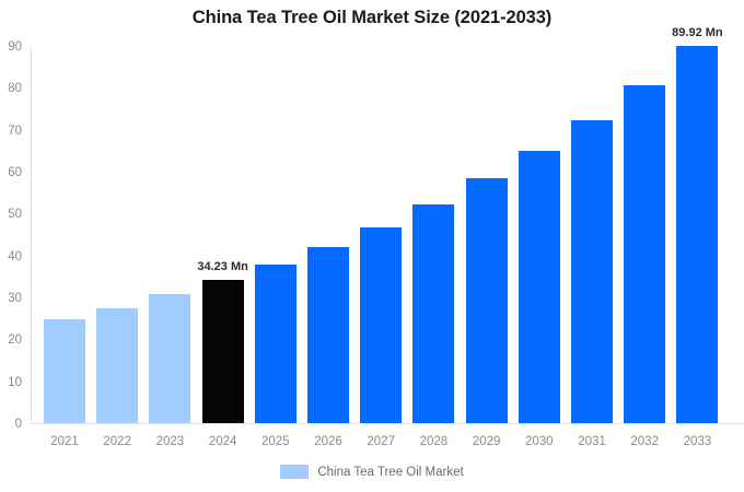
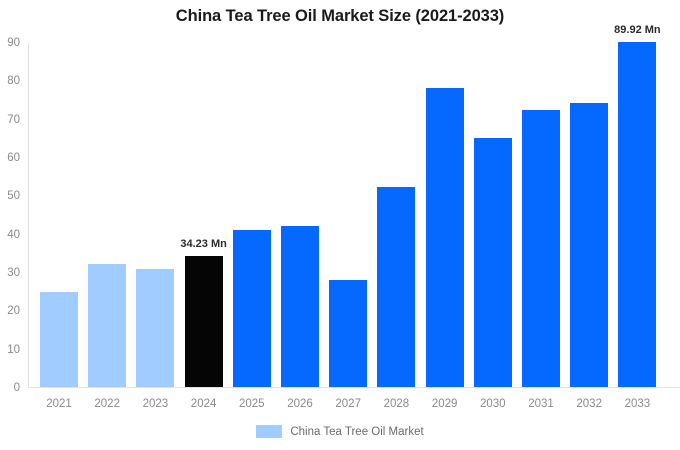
2022: 28 -> 32
2025: 38 -> 41
2027: 47 -> 28
2029: 58 -> 78
2032: 80 -> 74
